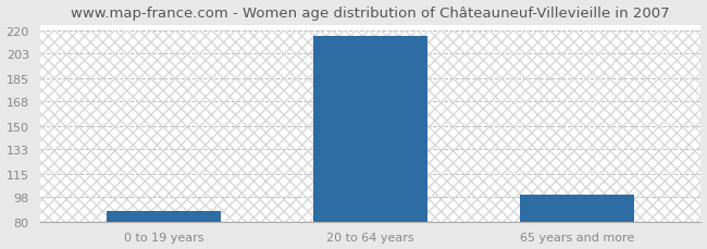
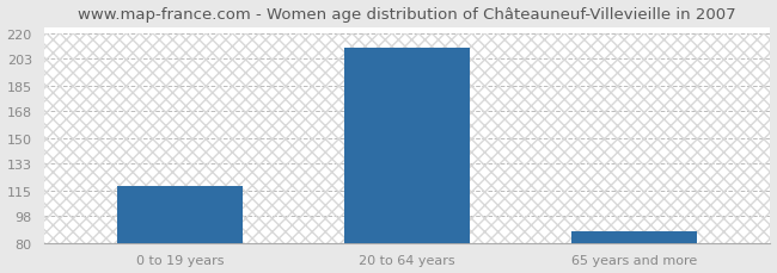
0 to 19 years: 88 -> 118
20 to 64 years: 216 -> 210
65 years and more: 100 -> 88
